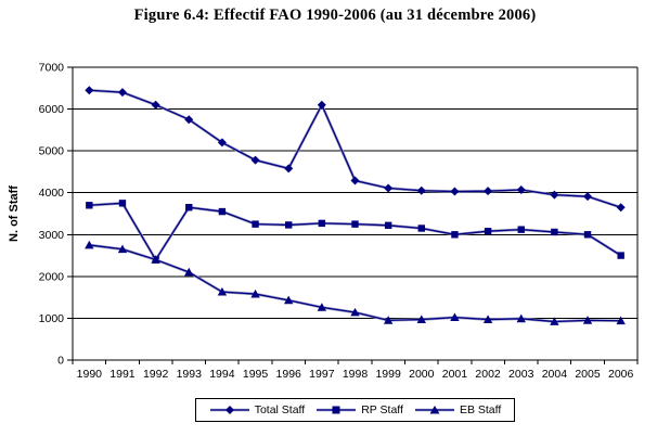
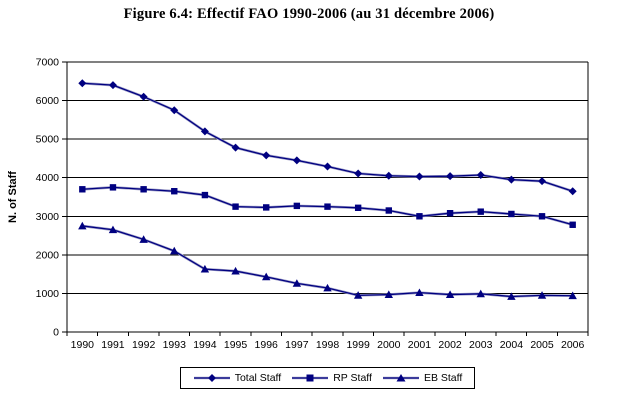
RP Staff/1992: 2400 -> 3700
Total Staff/1997: 6100 -> 4400
RP Staff/2006: 2500 -> 2800
